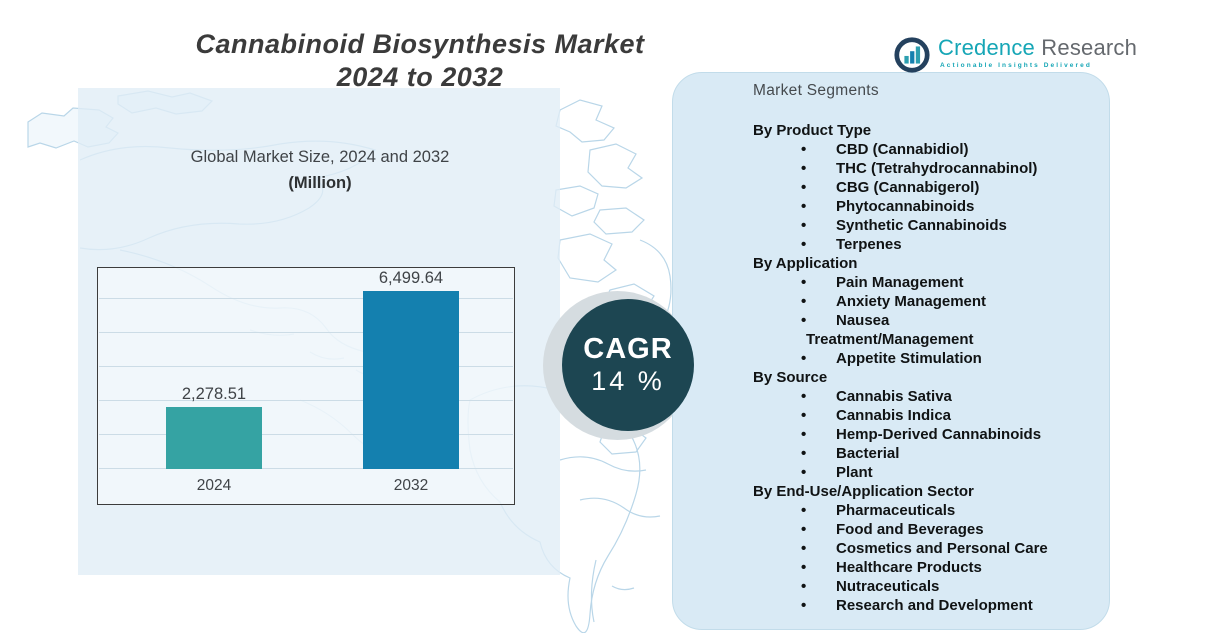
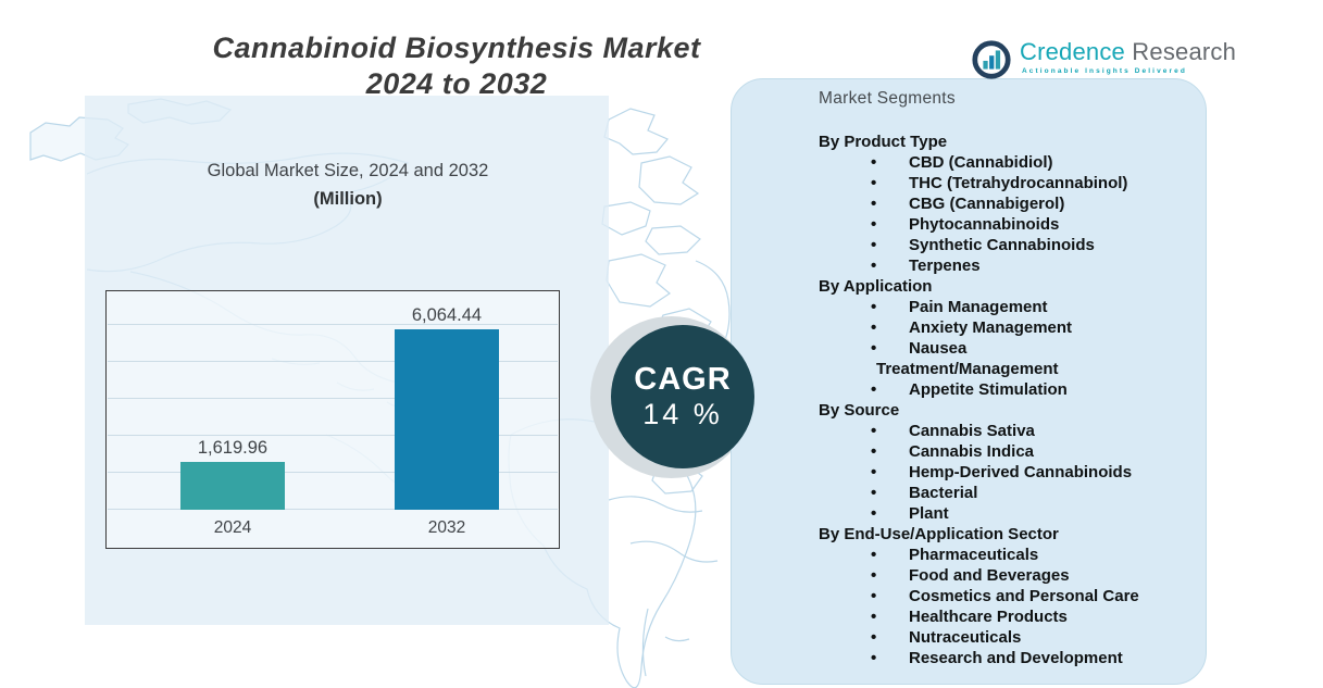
2024: 2,278.51 -> 1,619.96
2032: 6,499.64 -> 6,064.44
